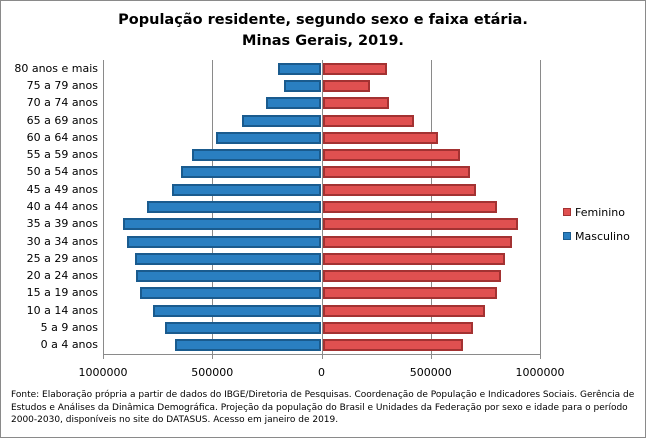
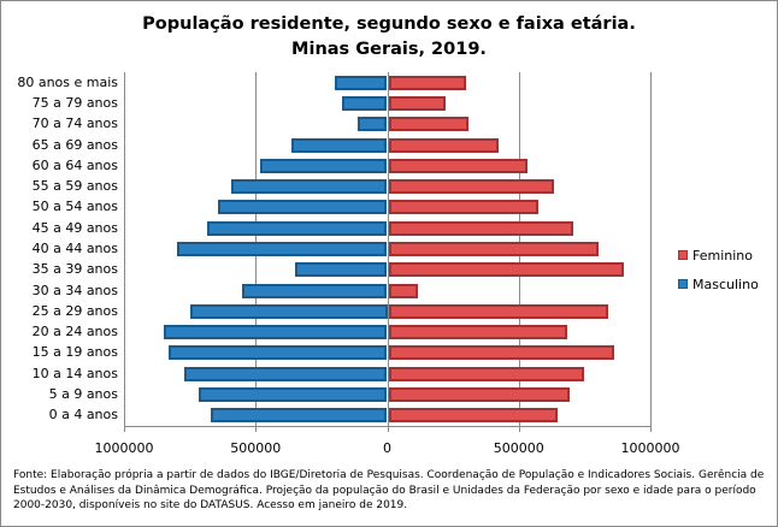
Masculino/70 a 74 anos: 250000 -> 110000
Feminino/50 a 54 anos: 670000 -> 570000
Masculino/35 a 39 anos: 910000 -> 350000
Feminino/30 a 34 anos: 870000 -> 110000
Masculino/30 a 34 anos: 890000 -> 550000
Masculino/25 a 29 anos: 850000 -> 750000
Feminino/20 a 24 anos: 820000 -> 680000
Feminino/15 a 19 anos: 800000 -> 860000
